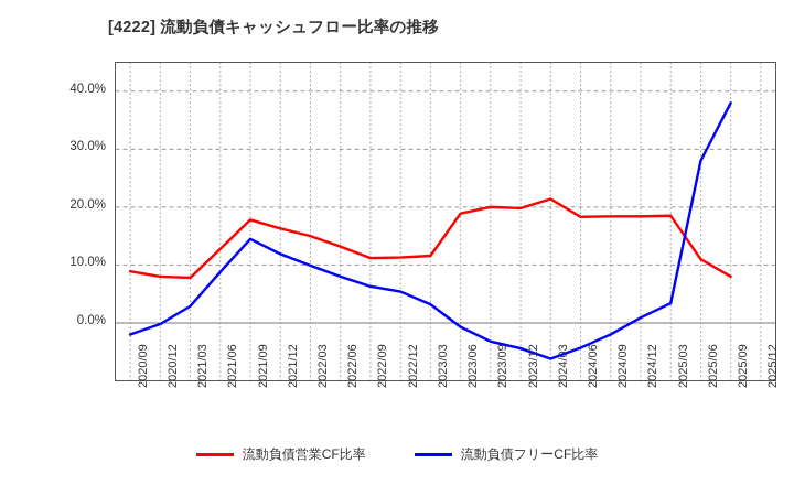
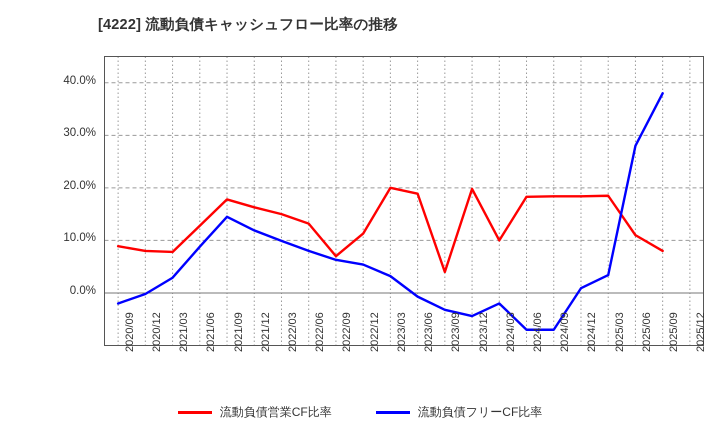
流動負債営業CF比率/2022/09: 11% -> 7%
流動負債営業CF比率/2023/03: 12% -> 20%
流動負債営業CF比率/2023/09: 20% -> 4%
流動負債営業CF比率/2024/03: 21% -> 10%
流動負債フリーCF比率/2024/03: -6% -> -2%
流動負債フリーCF比率/2024/06: -4% -> -7%
流動負債フリーCF比率/2024/09: -2% -> -7%
